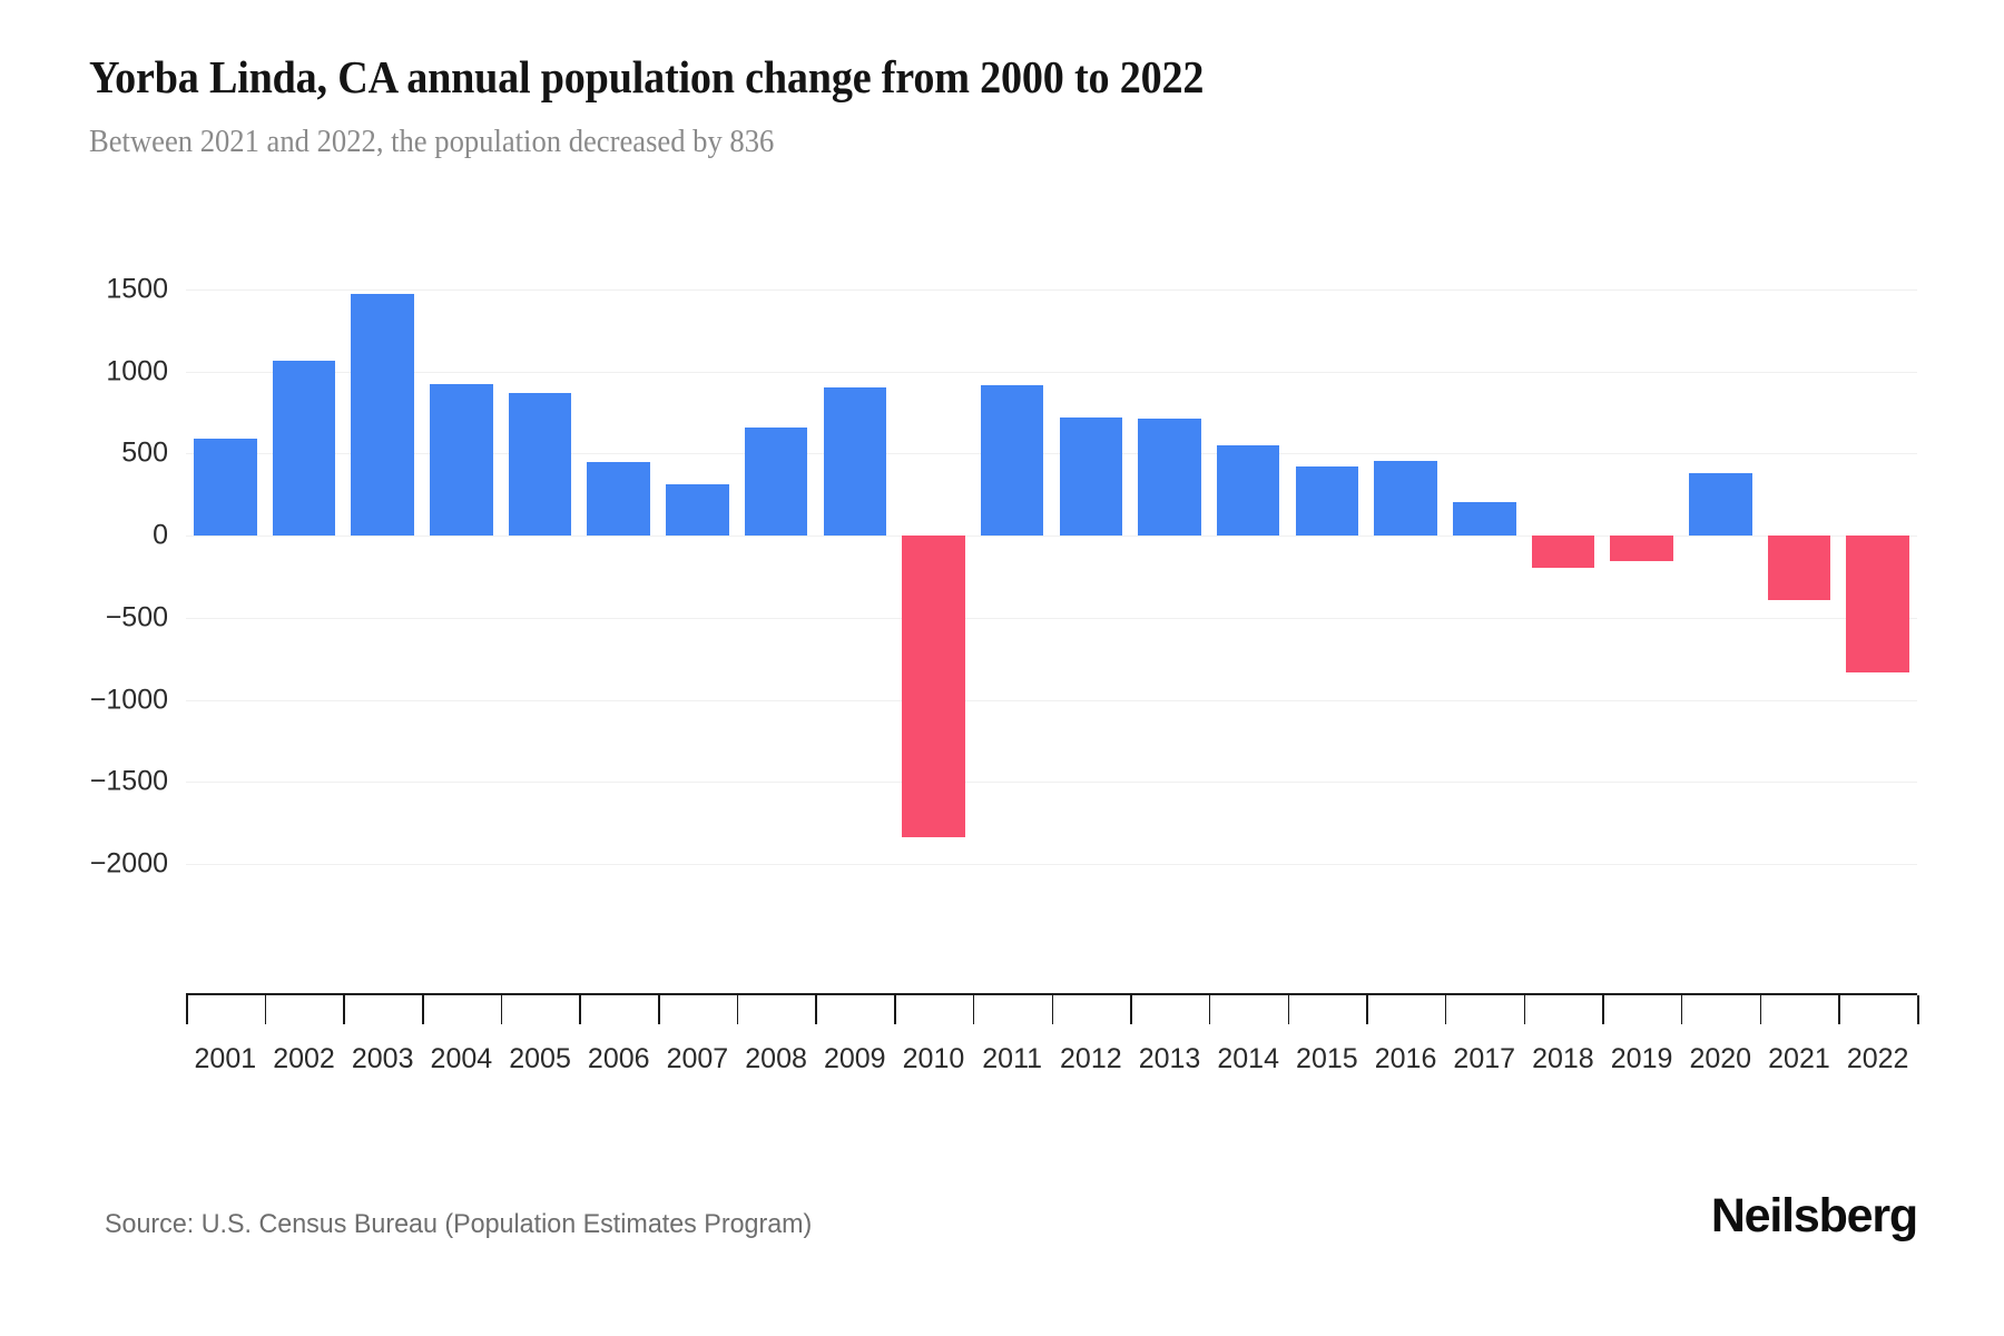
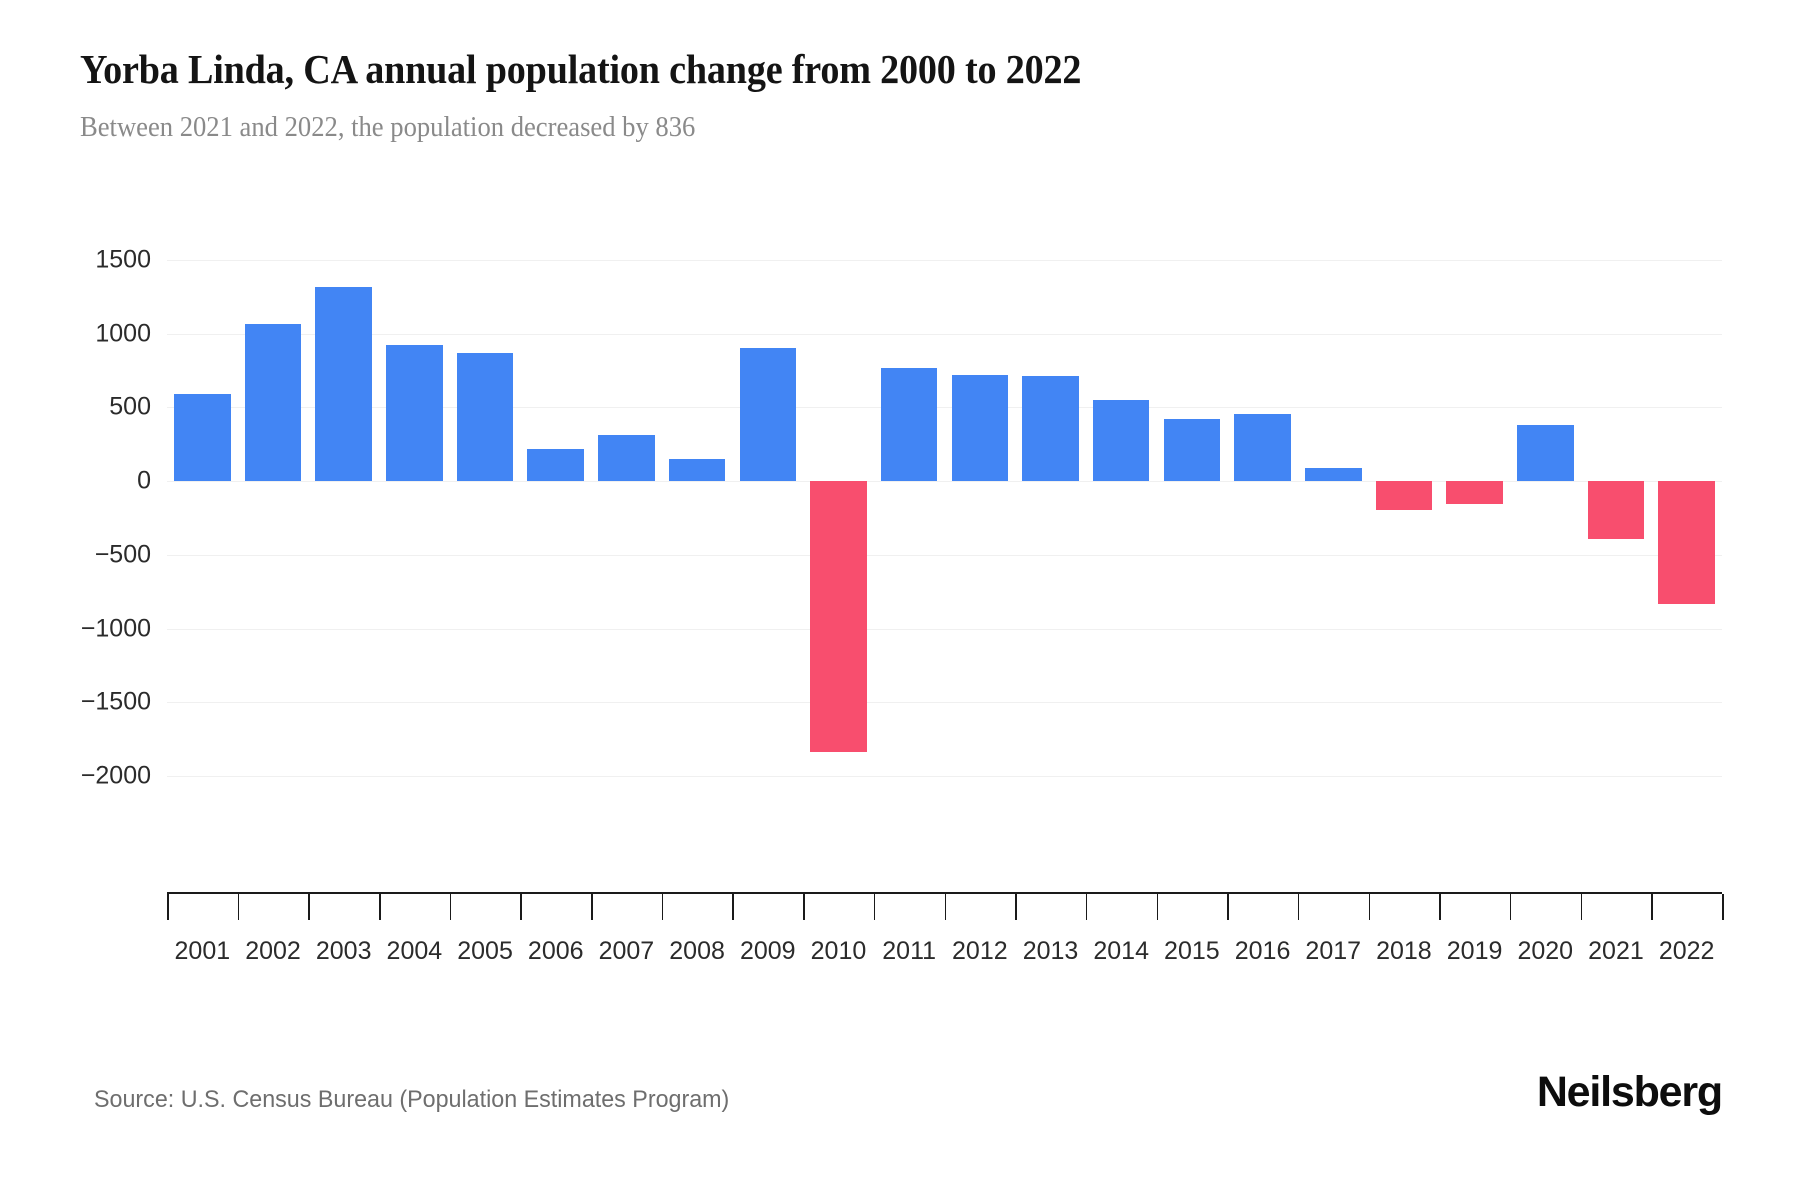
2003: 1480 -> 1320
2006: 450 -> 220
2008: 660 -> 150
2011: 920 -> 770
2017: 200 -> 90
